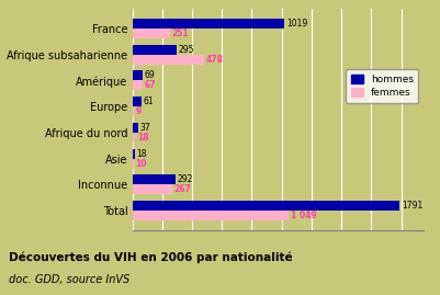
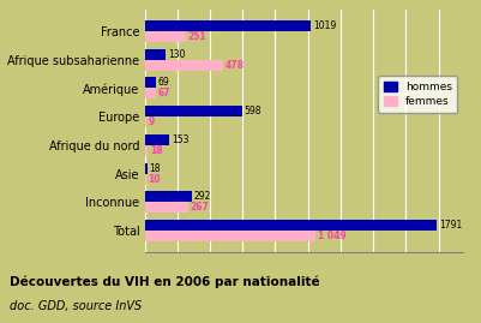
hommes/Afrique subsaharienne: 295 -> 130
hommes/Europe: 61 -> 598
hommes/Afrique du nord: 37 -> 153
